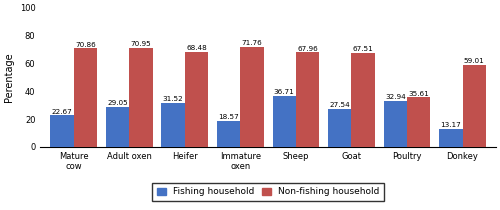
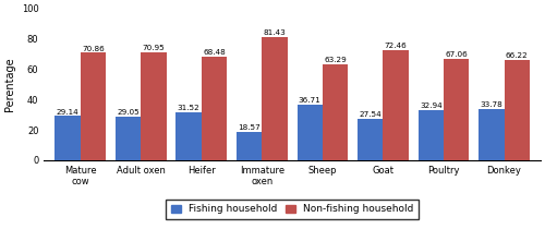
Fishing household/Mature cow: 22.67 -> 29.14
Non-fishing household/Immature oxen: 71.76 -> 81.43
Non-fishing household/Sheep: 67.96 -> 63.29
Non-fishing household/Goat: 67.51 -> 72.46
Non-fishing household/Poultry: 35.61 -> 67.06
Fishing household/Donkey: 13.17 -> 33.78
Non-fishing household/Donkey: 59.01 -> 66.22
